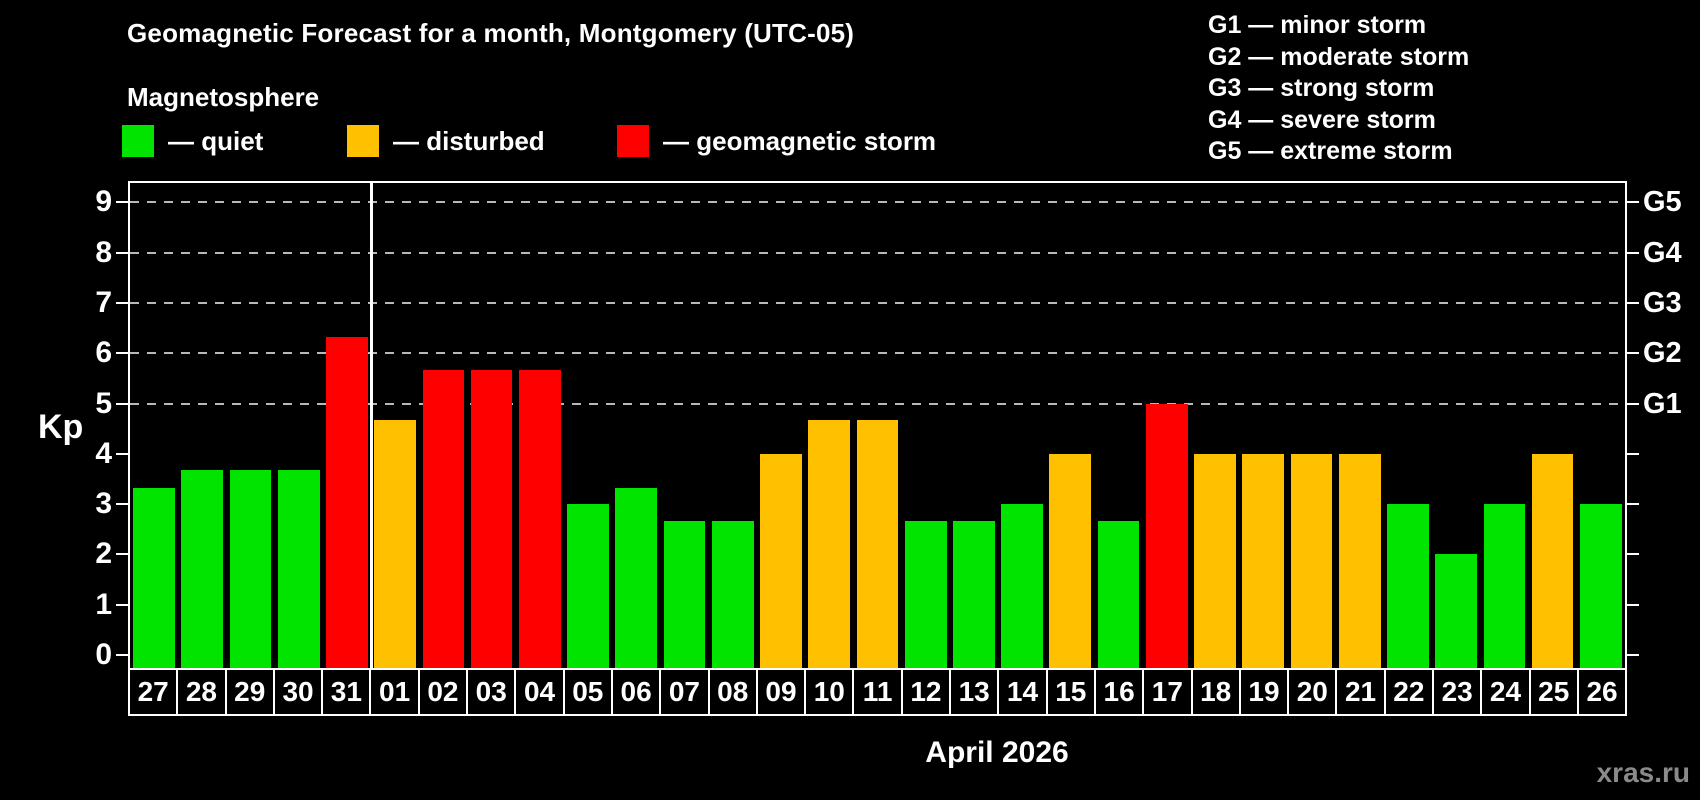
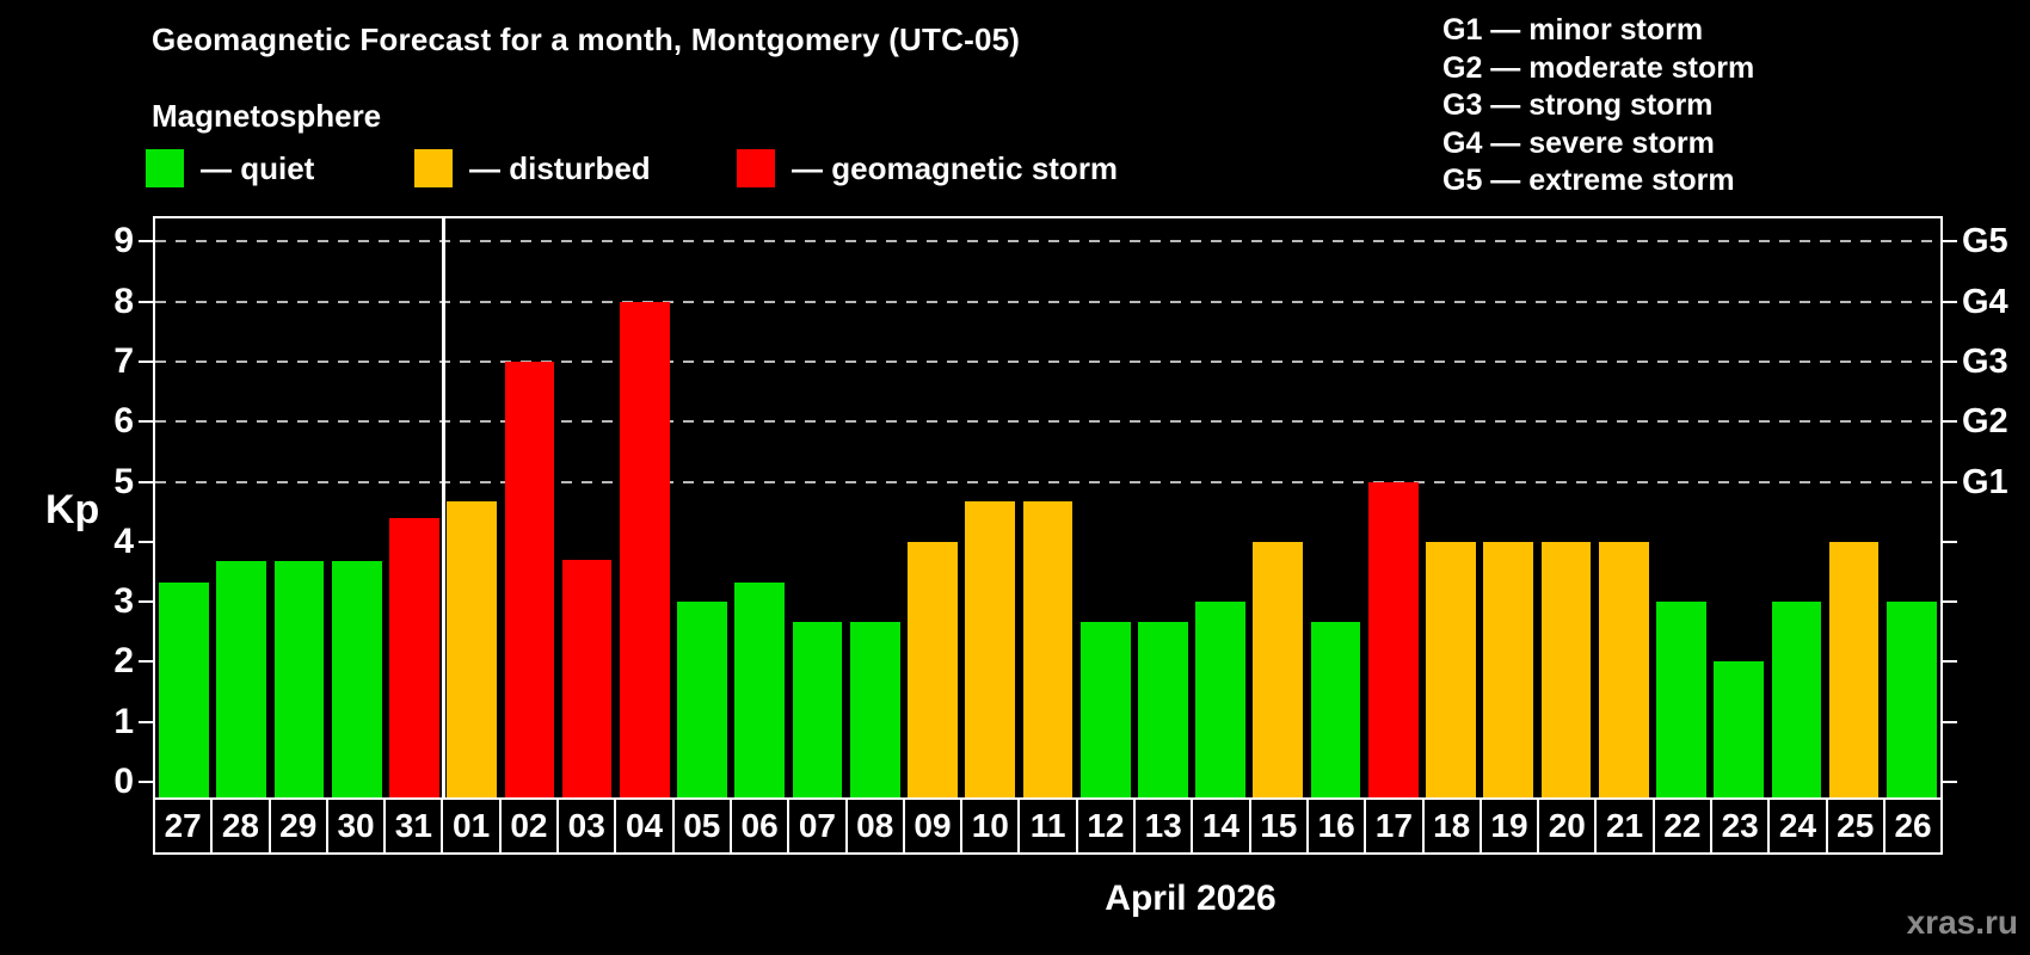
31: 6.3 -> 4.4
02: 5.7 -> 7.0
03: 5.7 -> 3.7
04: 5.7 -> 8.0
